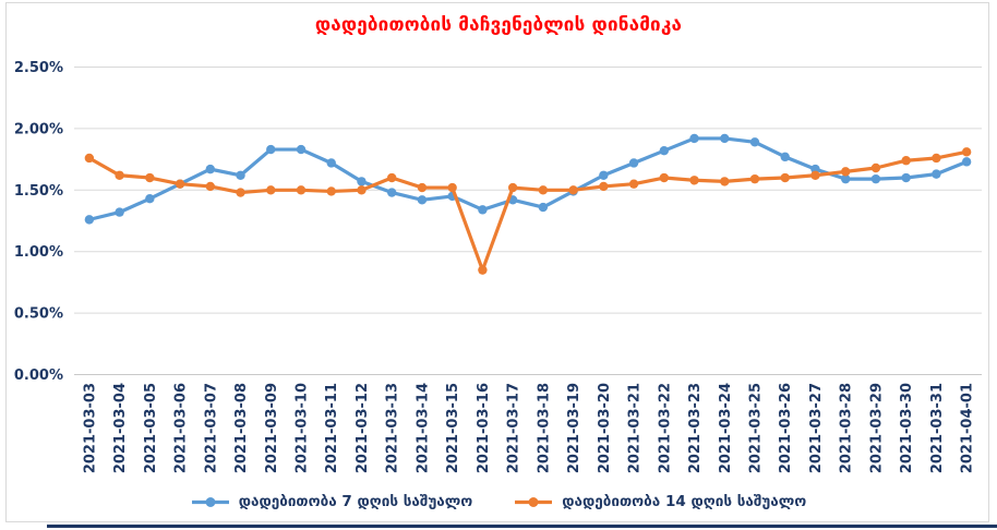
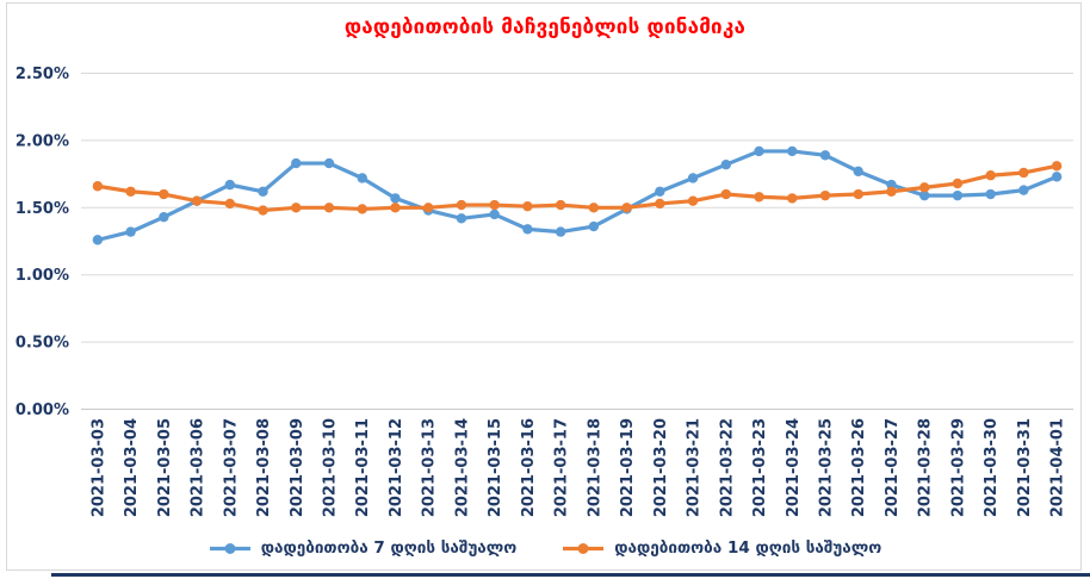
დადებითობა 14 დღის საშუალო/2021-03-03: 1.76% -> 1.66%
დადებითობა 14 დღის საშუალო/2021-03-13: 1.60% -> 1.50%
დადებითობა 14 დღის საშუალო/2021-03-16: 0.85% -> 1.51%
დადებითობა 7 დღის საშუალო/2021-03-17: 1.42% -> 1.32%
